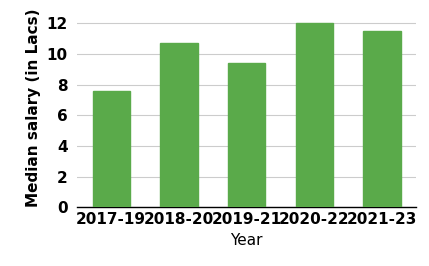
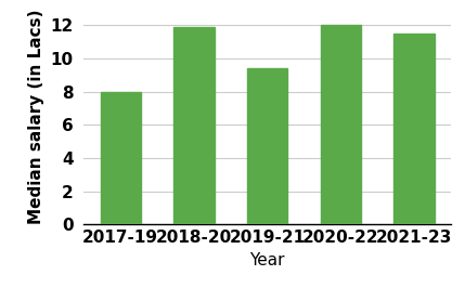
2017-19: 7.6 -> 8.0
2018-20: 10.7 -> 11.9
